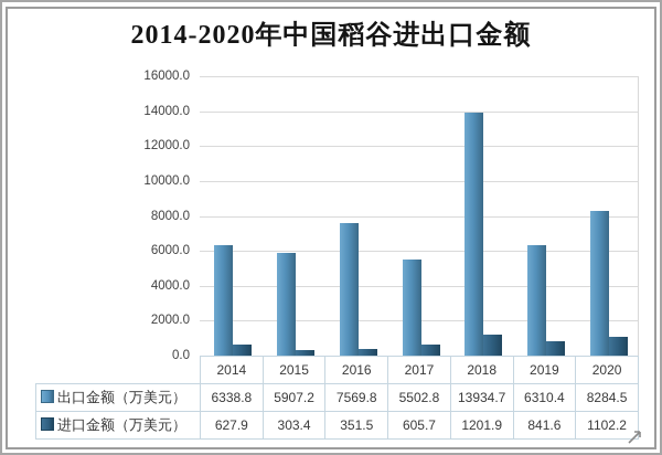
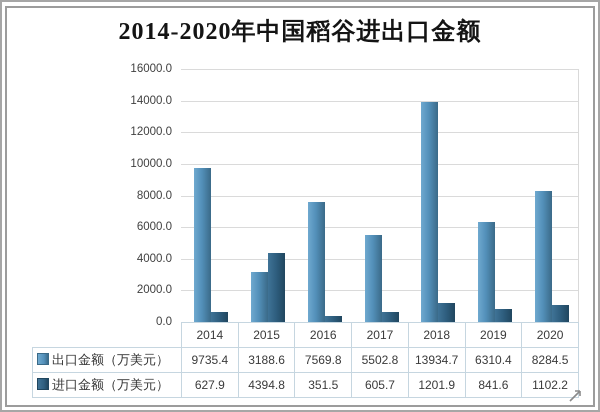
出口金额（万美元）/2014: 6338.8 -> 9735.4
出口金额（万美元）/2015: 5907.2 -> 3188.6
进口金额（万美元）/2015: 303.4 -> 4394.8
